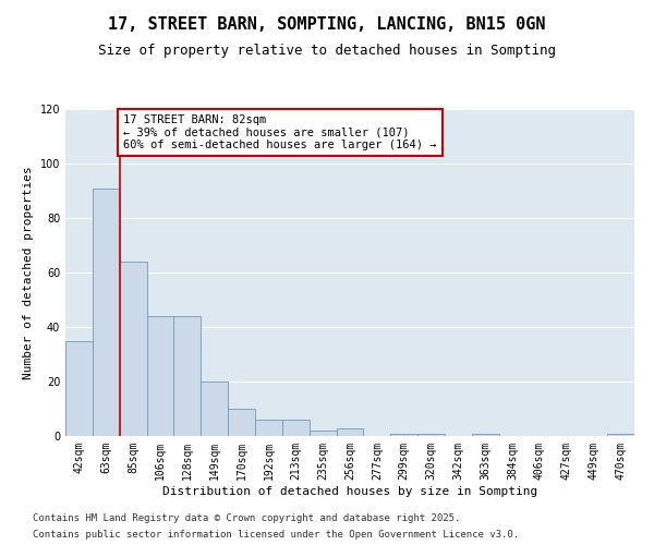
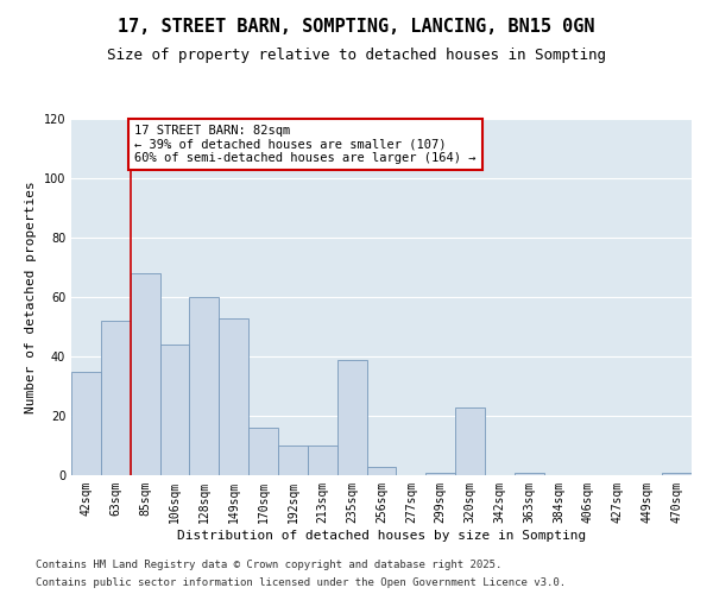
63sqm: 91 -> 52
85sqm: 64 -> 68
128sqm: 44 -> 60
149sqm: 20 -> 53
170sqm: 10 -> 16
192sqm: 6 -> 10
213sqm: 6 -> 10
235sqm: 2 -> 39
320sqm: 1 -> 23
